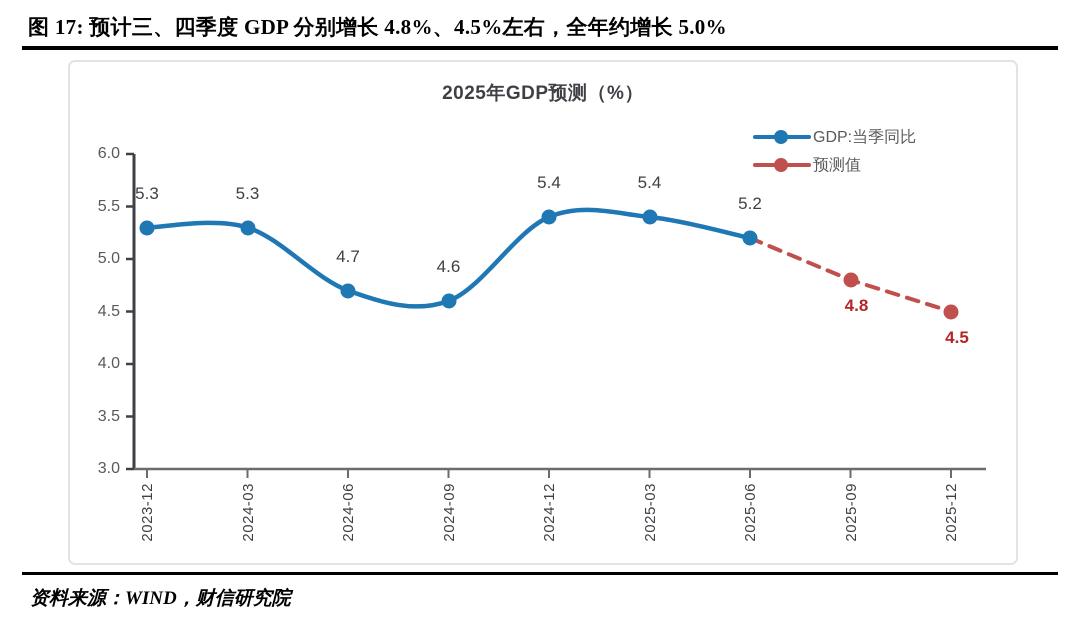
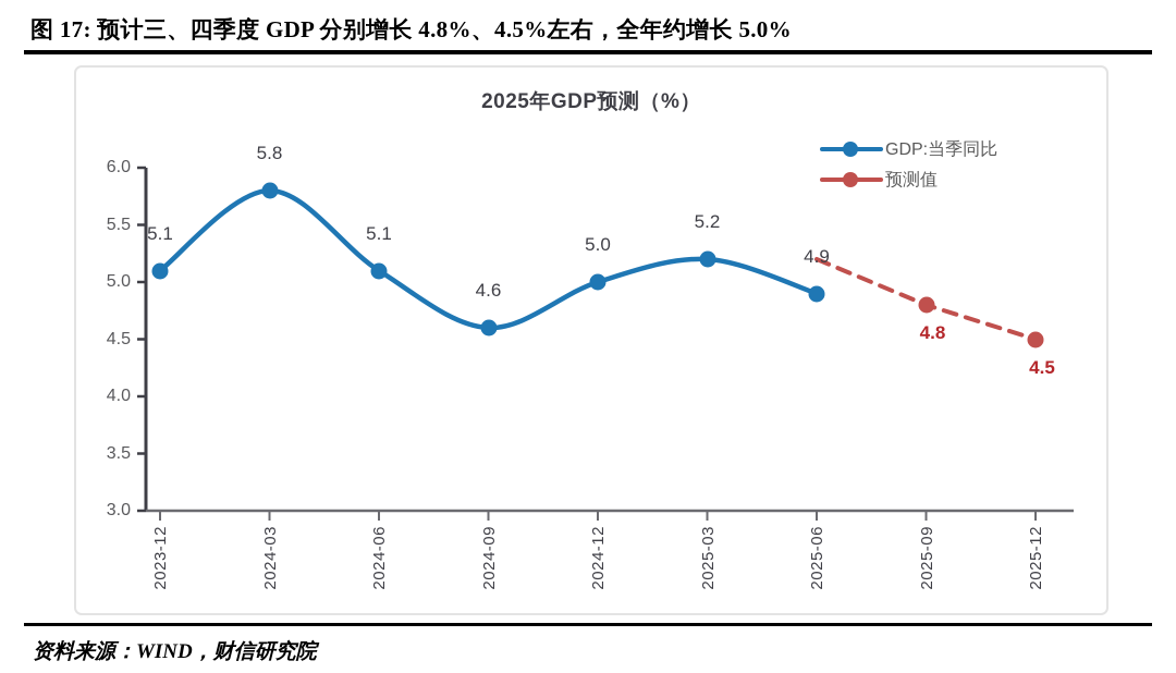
GDP:当季同比/2023-12: 5.3 -> 5.1
GDP:当季同比/2024-03: 5.3 -> 5.8
GDP:当季同比/2024-06: 4.7 -> 5.1
GDP:当季同比/2024-12: 5.4 -> 5.0
GDP:当季同比/2025-03: 5.4 -> 5.2
GDP:当季同比/2025-06: 5.2 -> 4.9
